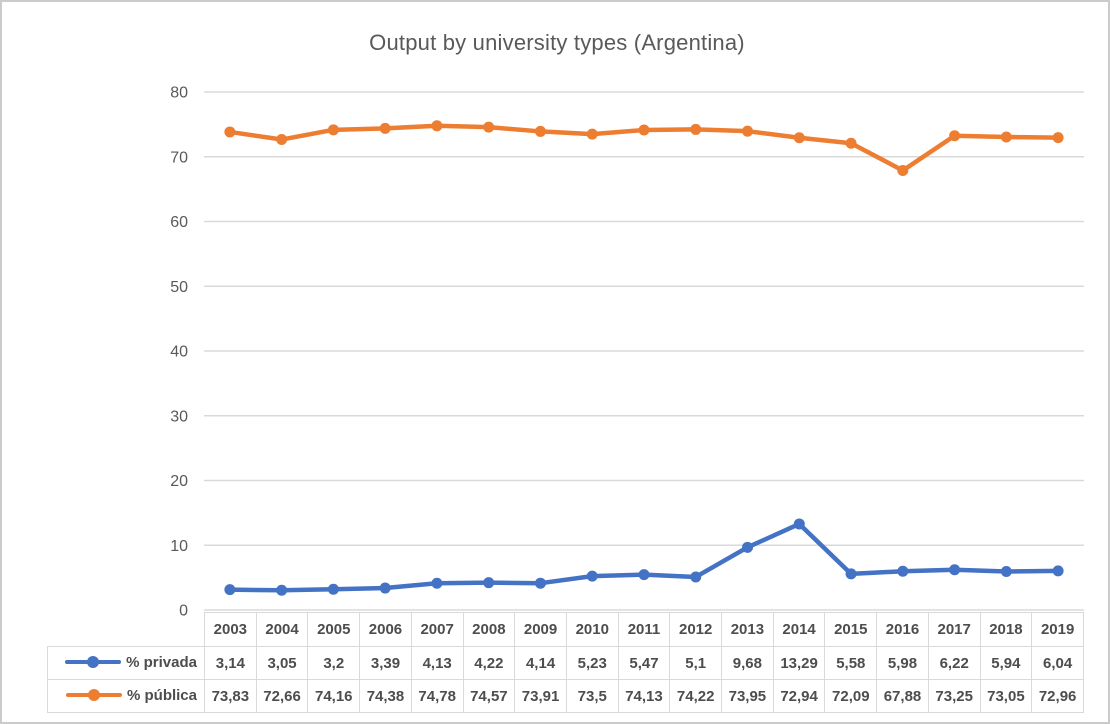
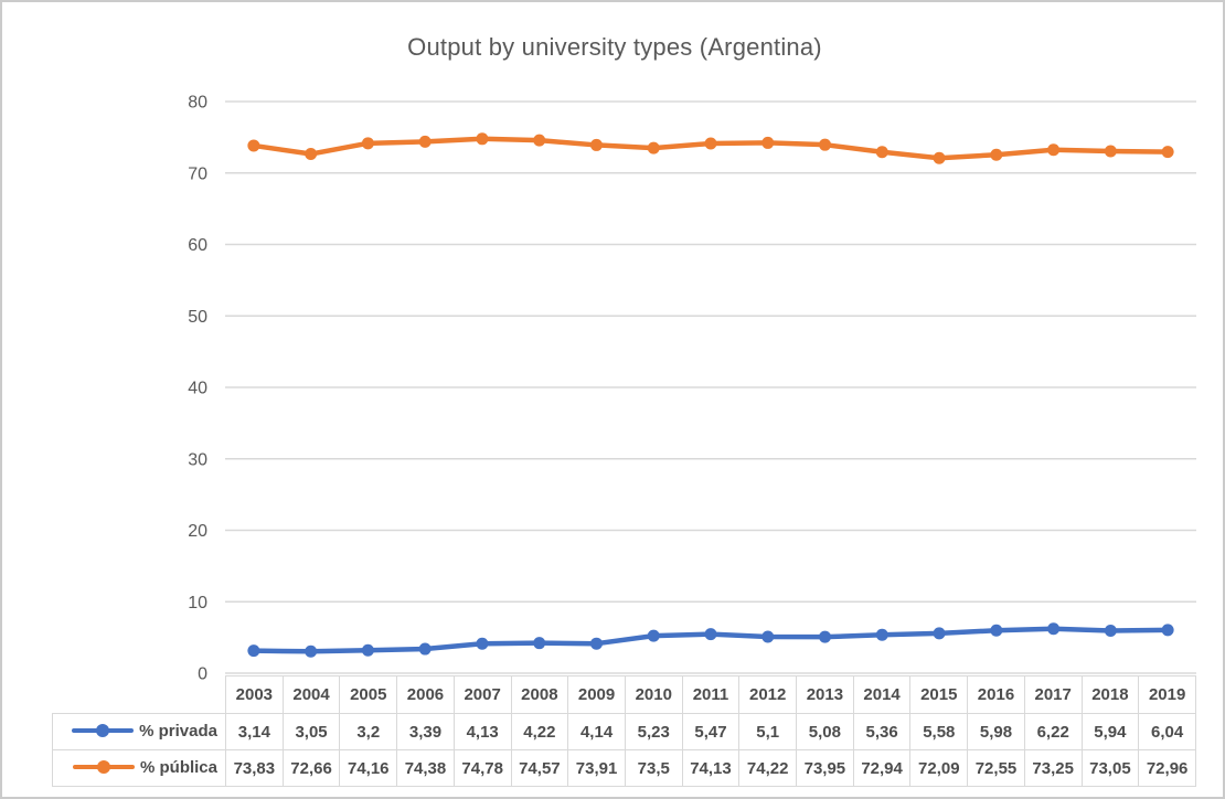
% privada/2013: 9,68 -> 5,08
% privada/2014: 13,29 -> 5,36
% pública/2016: 67,88 -> 72,55
